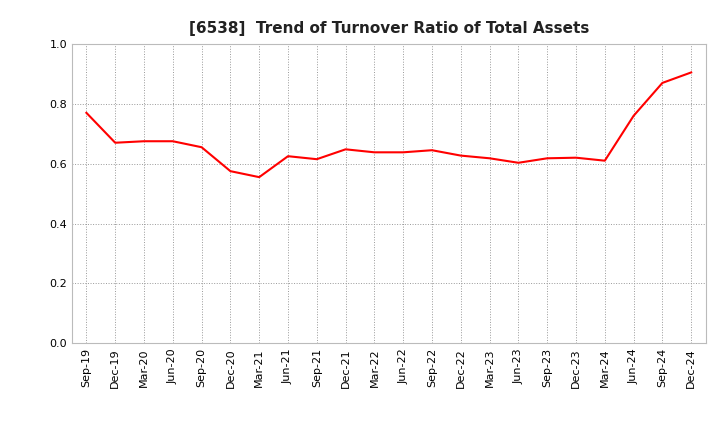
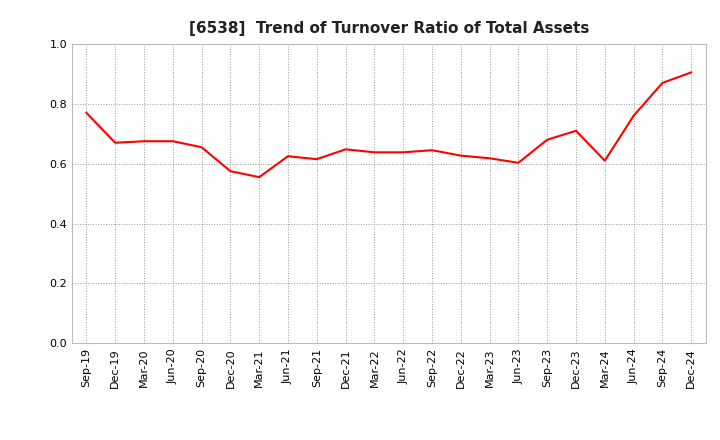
Sep-23: 0.618 -> 0.680
Dec-23: 0.620 -> 0.710
